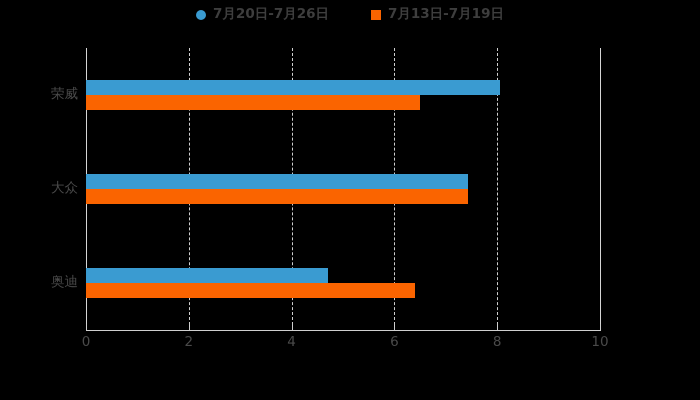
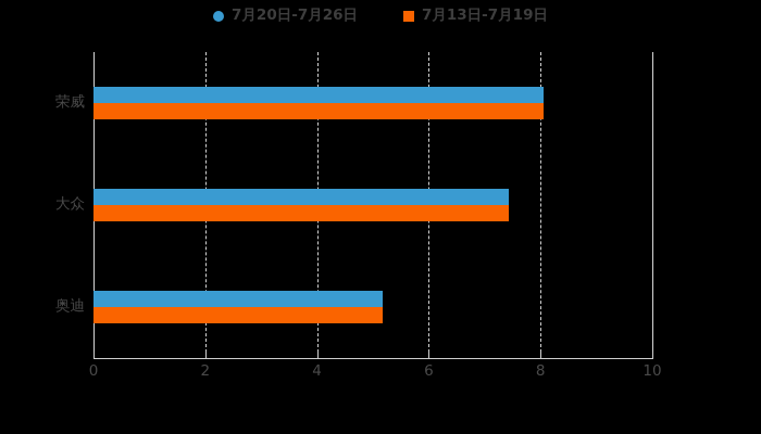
7月13日-7月19日/荣威: 6.5 -> 8.1
7月20日-7月26日/奥迪: 4.7 -> 5.2
7月13日-7月19日/奥迪: 6.4 -> 5.2
